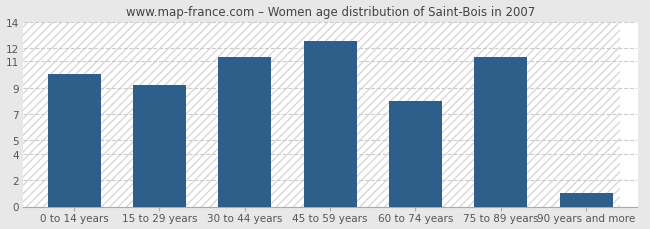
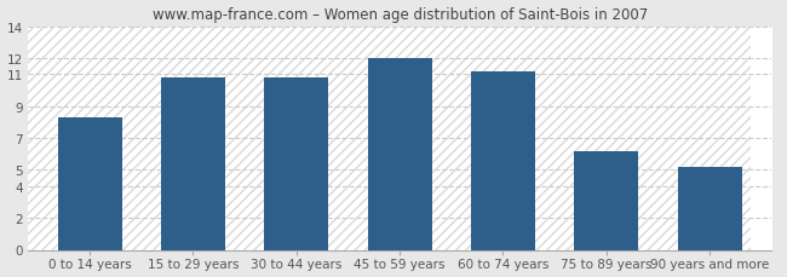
0 to 14 years: 10.0 -> 8.3
15 to 29 years: 9.2 -> 10.8
30 to 44 years: 11.3 -> 10.8
45 to 59 years: 12.5 -> 12.0
60 to 74 years: 8.0 -> 11.2
75 to 89 years: 11.3 -> 6.2
90 years and more: 1.0 -> 5.2
